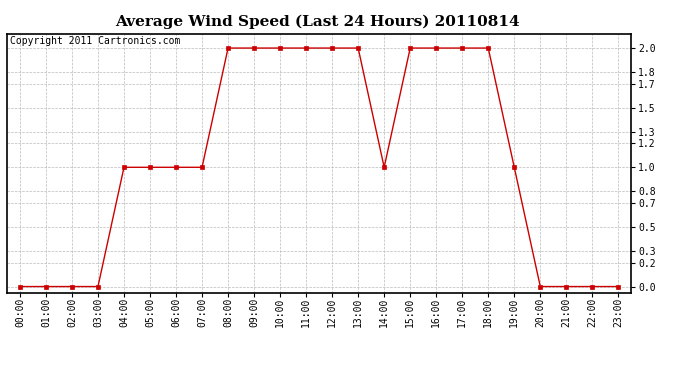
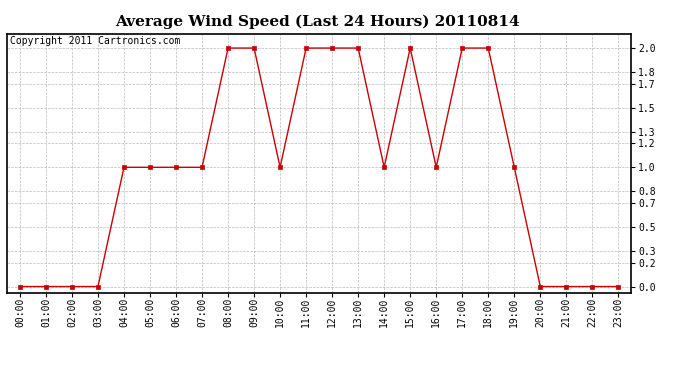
10:00: 2 -> 1
16:00: 2 -> 1
